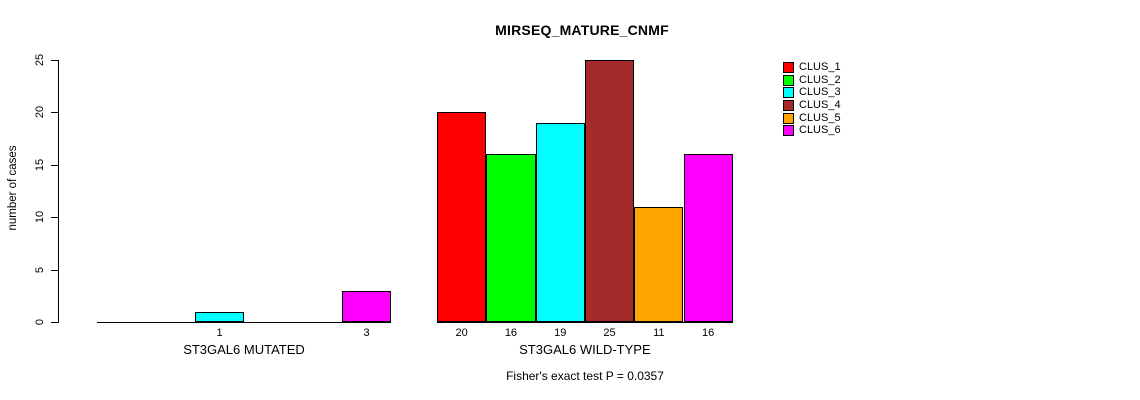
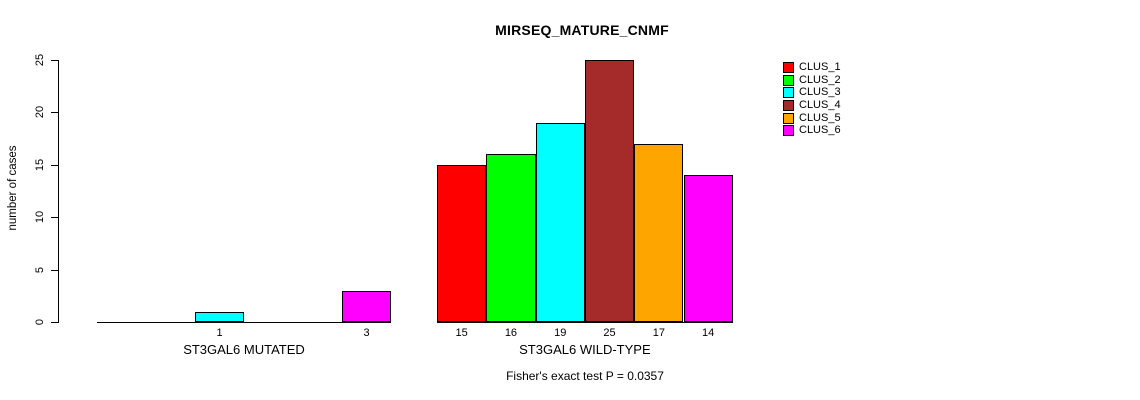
CLUS_1/ST3GAL6 WILD-TYPE: 20 -> 15
CLUS_5/ST3GAL6 WILD-TYPE: 11 -> 17
CLUS_6/ST3GAL6 WILD-TYPE: 16 -> 14
